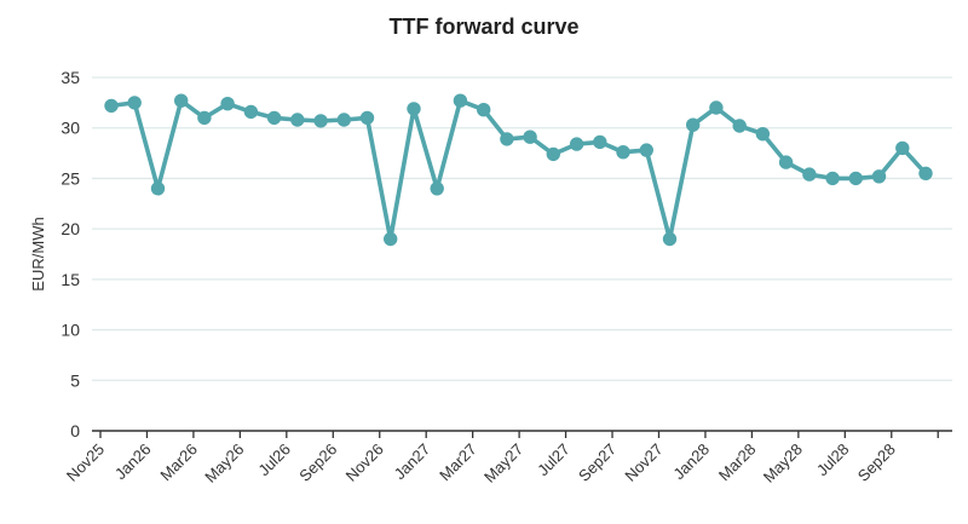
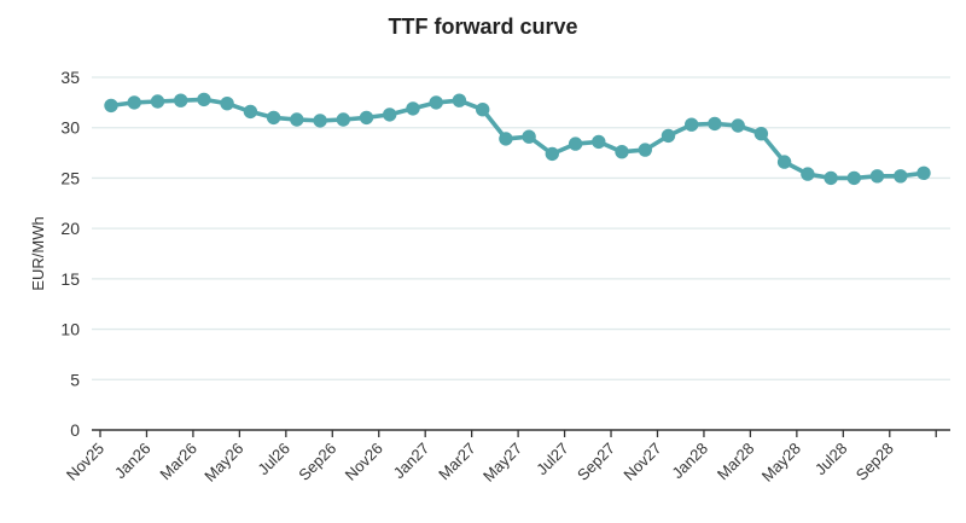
Jan26: 24 -> 33
Mar26: 31 -> 33
Nov26: 19 -> 31
Jan27: 24 -> 32
Nov27: 19 -> 29
Jan28: 32 -> 30
Sep28: 28 -> 25
